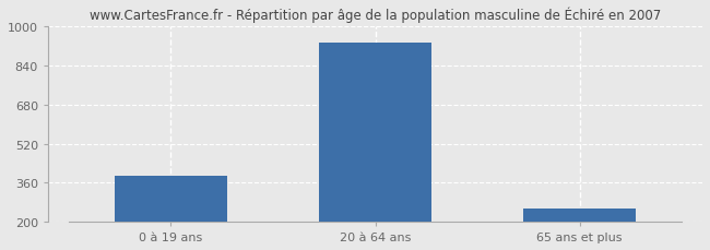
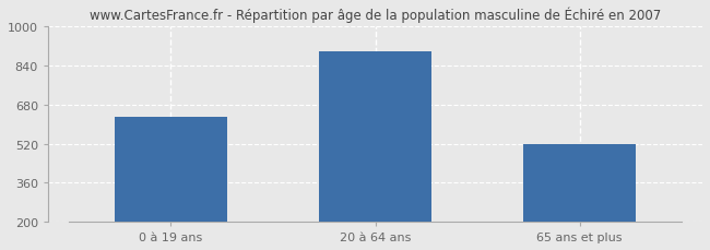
0 à 19 ans: 390 -> 630
20 à 64 ans: 935 -> 900
65 ans et plus: 252 -> 520
